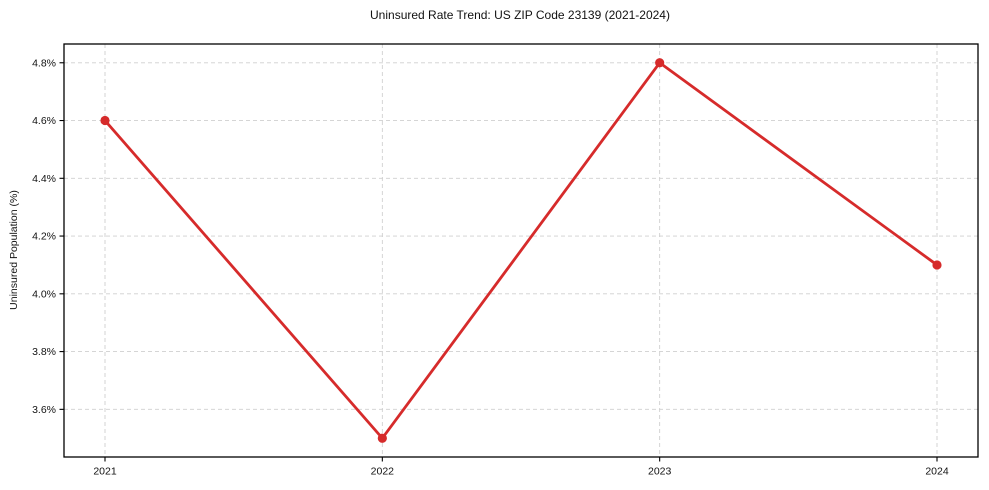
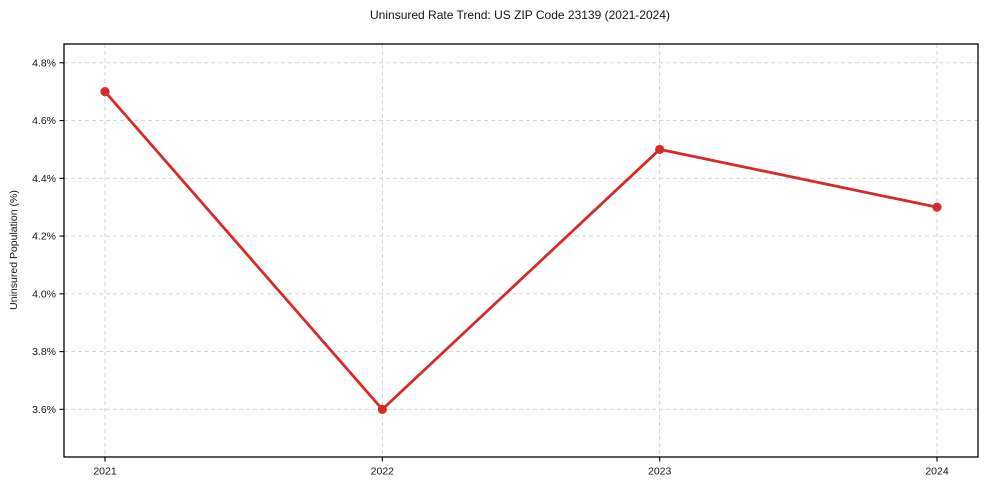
2021: 4.6% -> 4.7%
2022: 3.5% -> 3.6%
2023: 4.8% -> 4.5%
2024: 4.1% -> 4.3%
